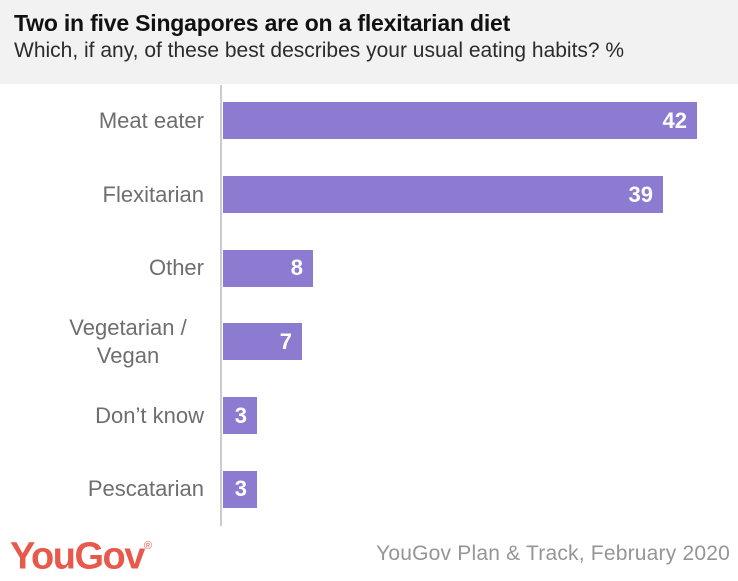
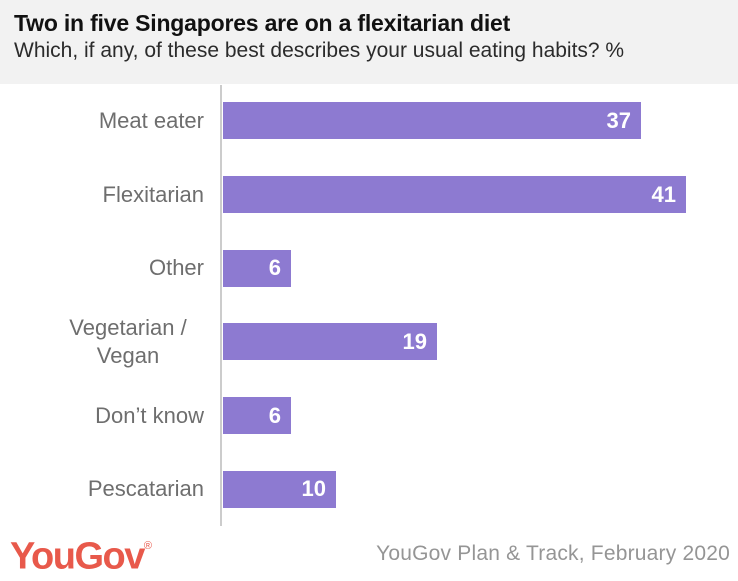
Meat eater: 42 -> 37
Flexitarian: 39 -> 41
Other: 8 -> 6
Vegetarian / Vegan: 7 -> 19
Don’t know: 3 -> 6
Pescatarian: 3 -> 10
